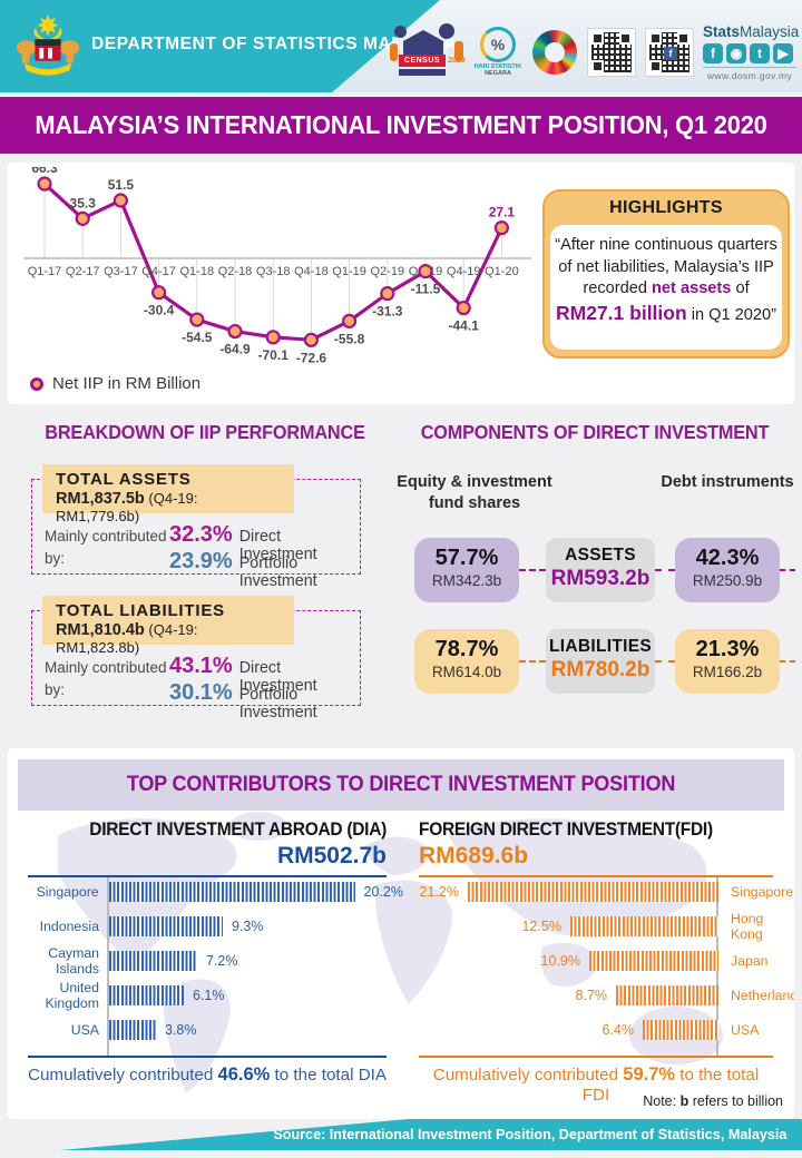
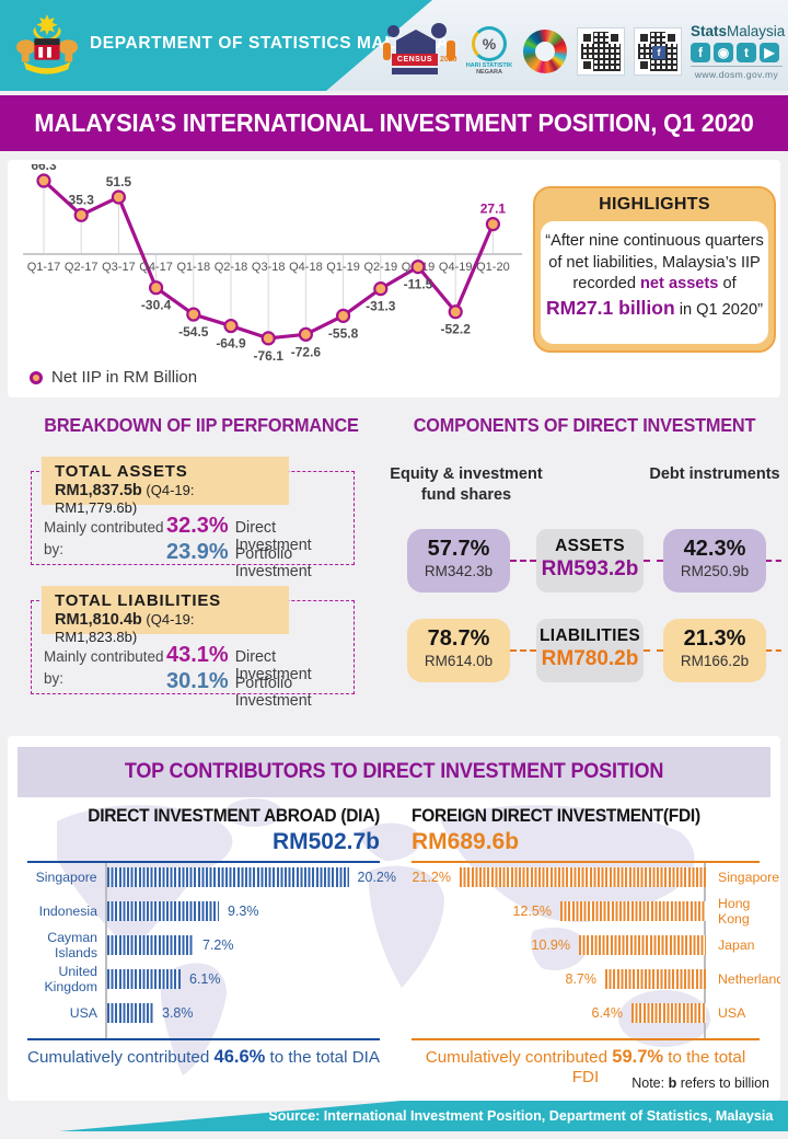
Net IIP in RM Billion/Q3-18: -70.1 -> -76.1
Net IIP in RM Billion/Q4-19: -44.1 -> -52.2
